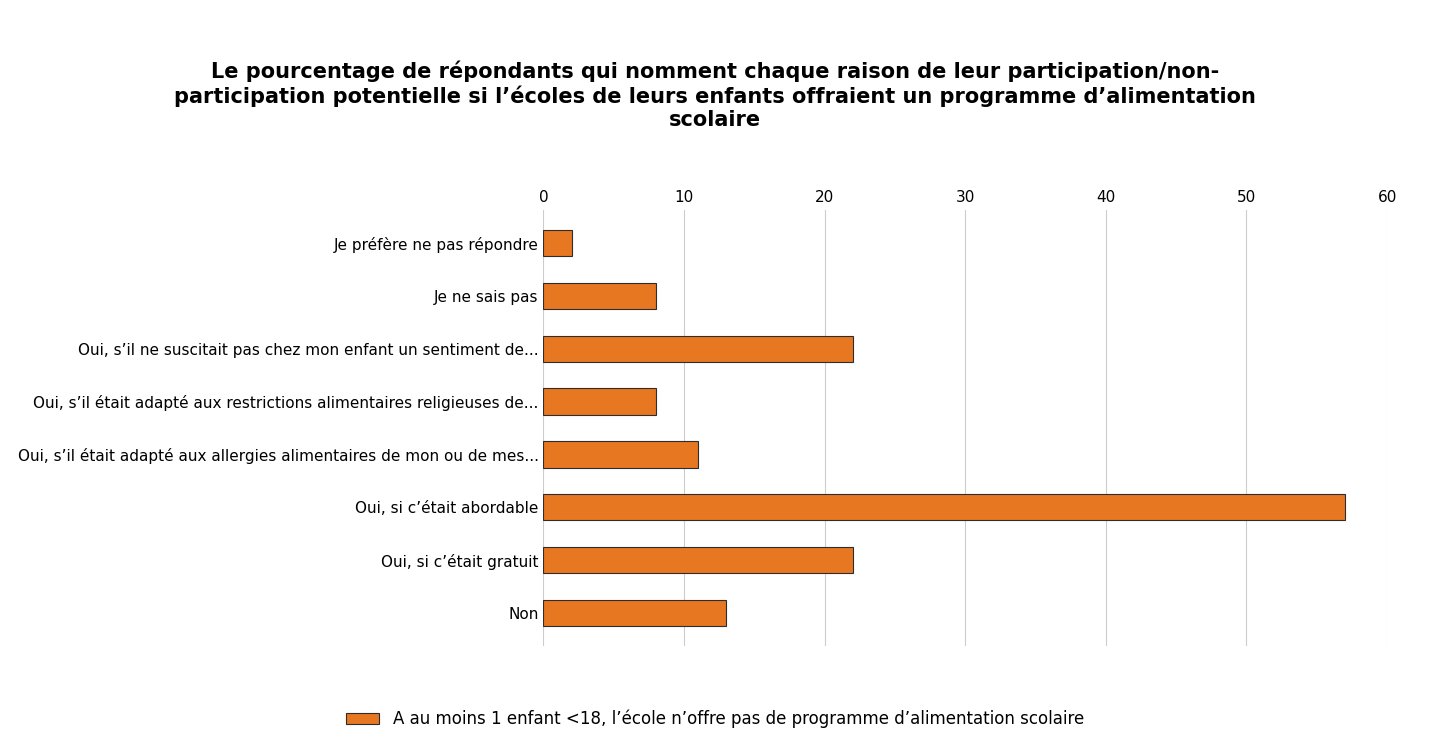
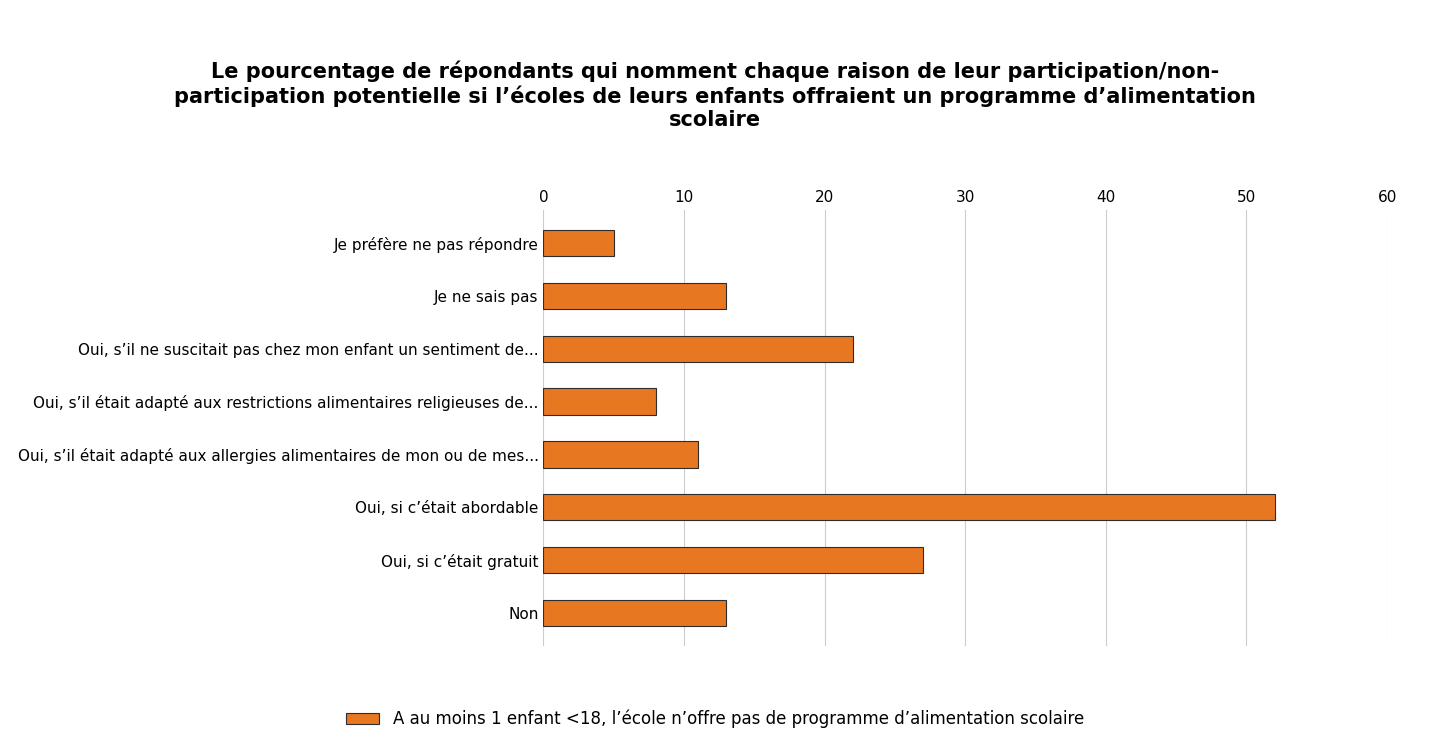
Je préfère ne pas répondre: 2 -> 5
Je ne sais pas: 8 -> 13
Oui, si c’était abordable: 57 -> 52
Oui, si c’était gratuit: 22 -> 27
